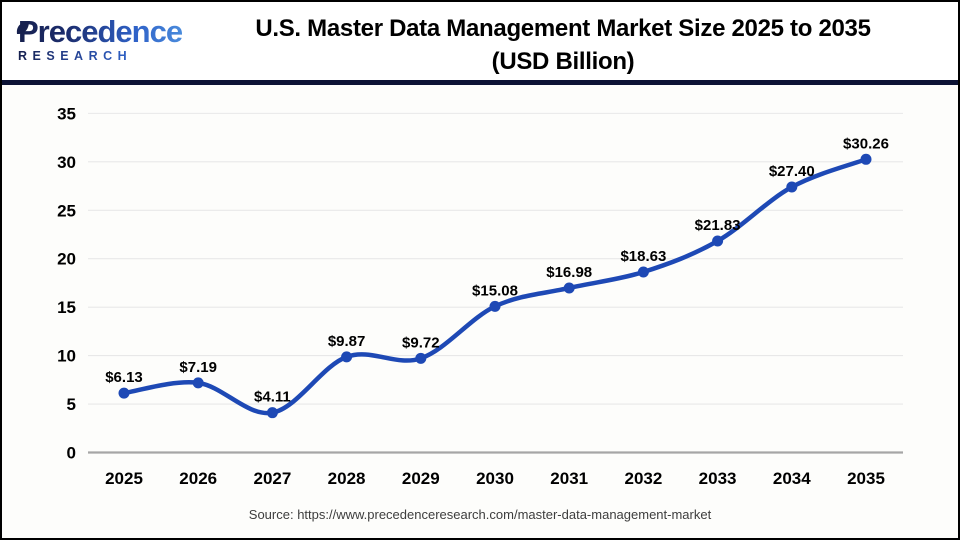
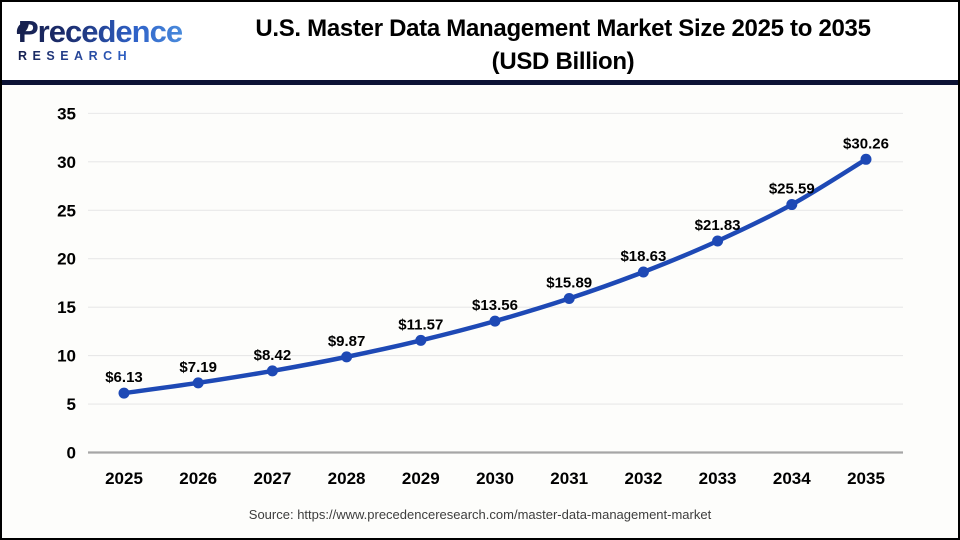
2027: $4.11 -> $8.42
2029: $9.72 -> $11.57
2030: $15.08 -> $13.56
2031: $16.98 -> $15.89
2034: $27.40 -> $25.59
